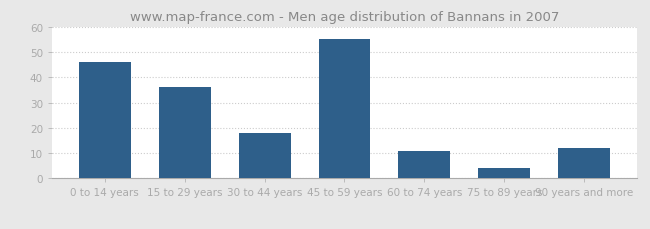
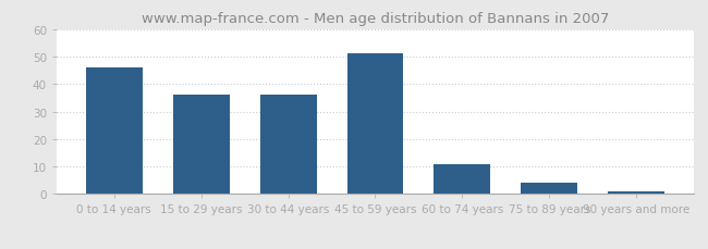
30 to 44 years: 18 -> 36
45 to 59 years: 55 -> 51
90 years and more: 12 -> 1
